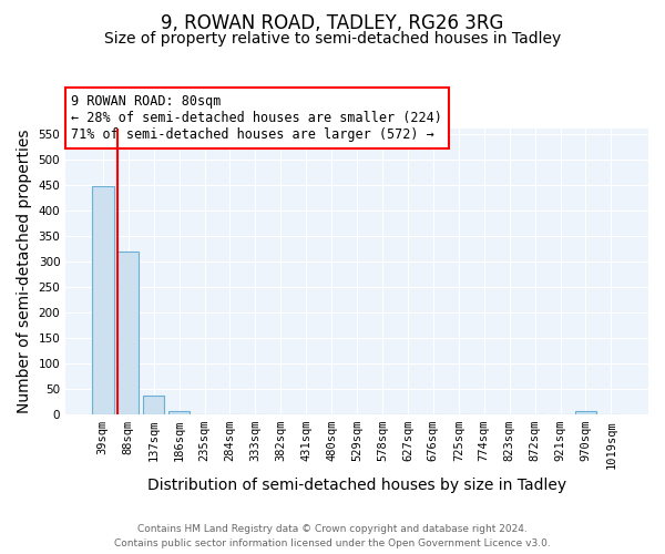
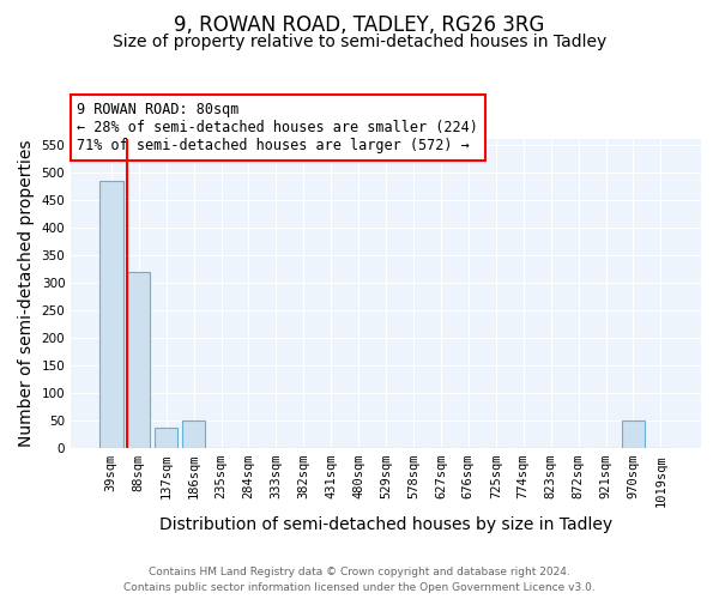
39sqm: 447 -> 485
186sqm: 7 -> 50
970sqm: 7 -> 50
